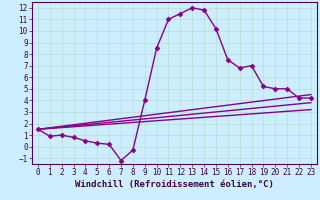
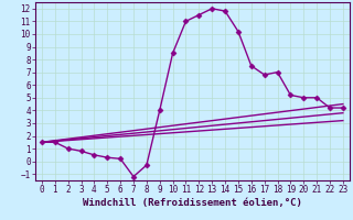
1: 0.9 -> 1.5
